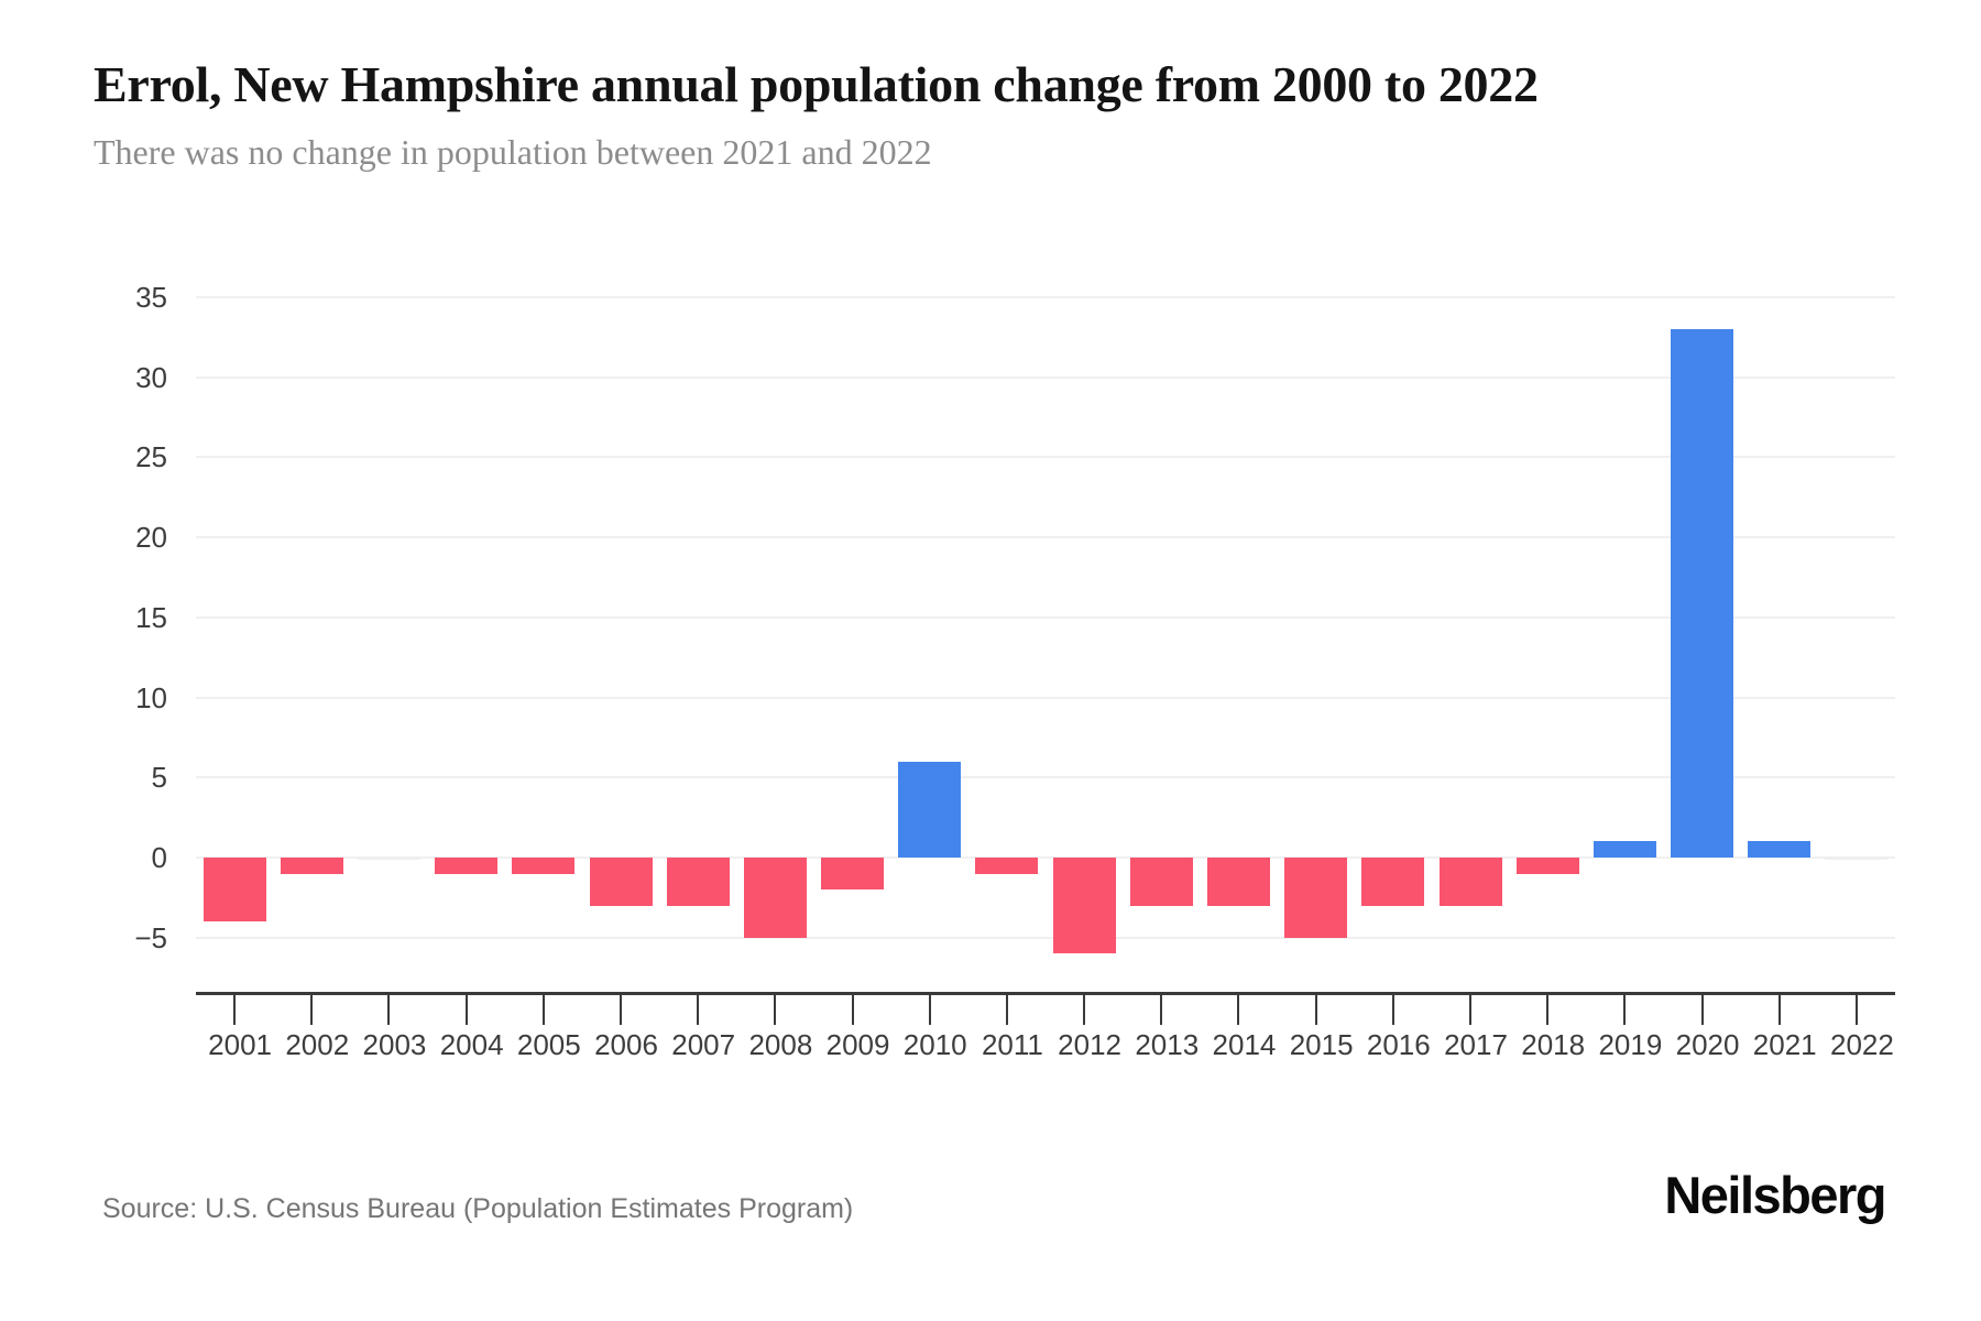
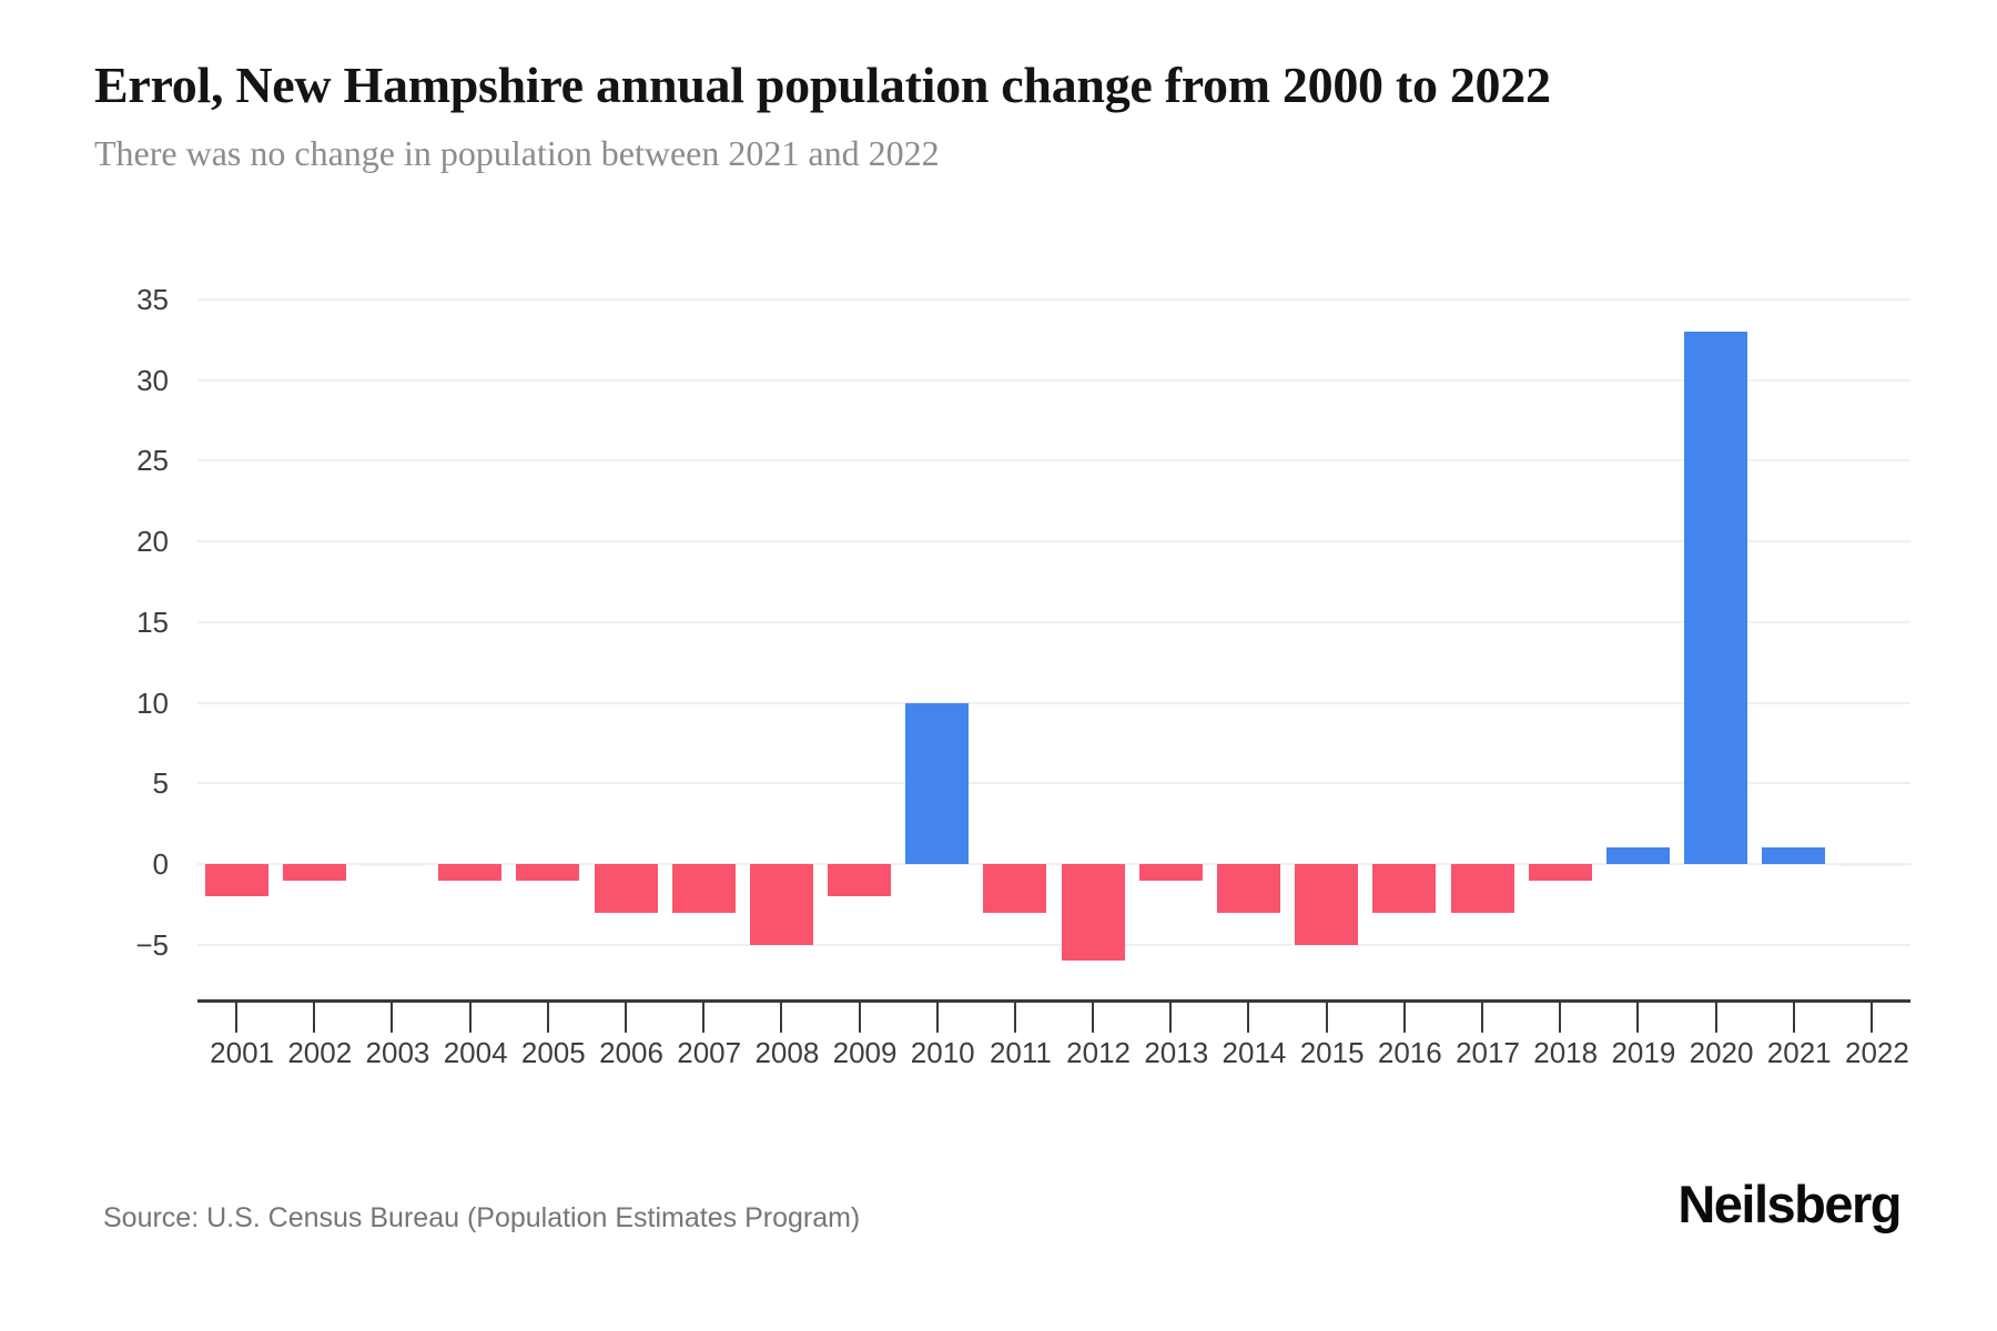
2001: -4 -> -2
2010: 6 -> 10
2011: -1 -> -3
2013: -3 -> -1
